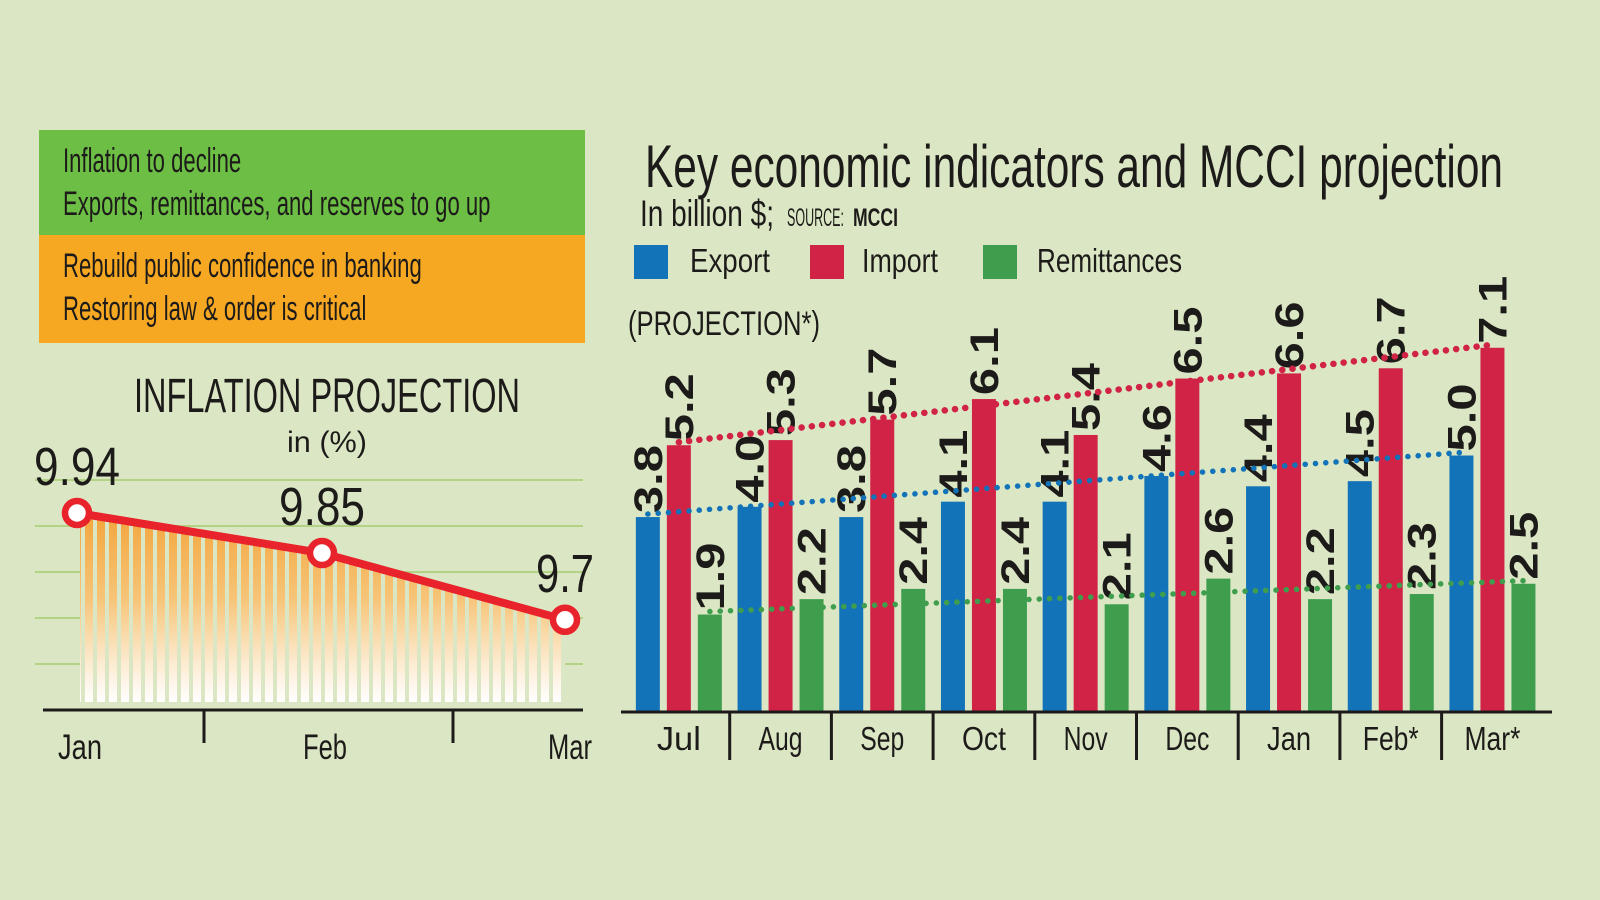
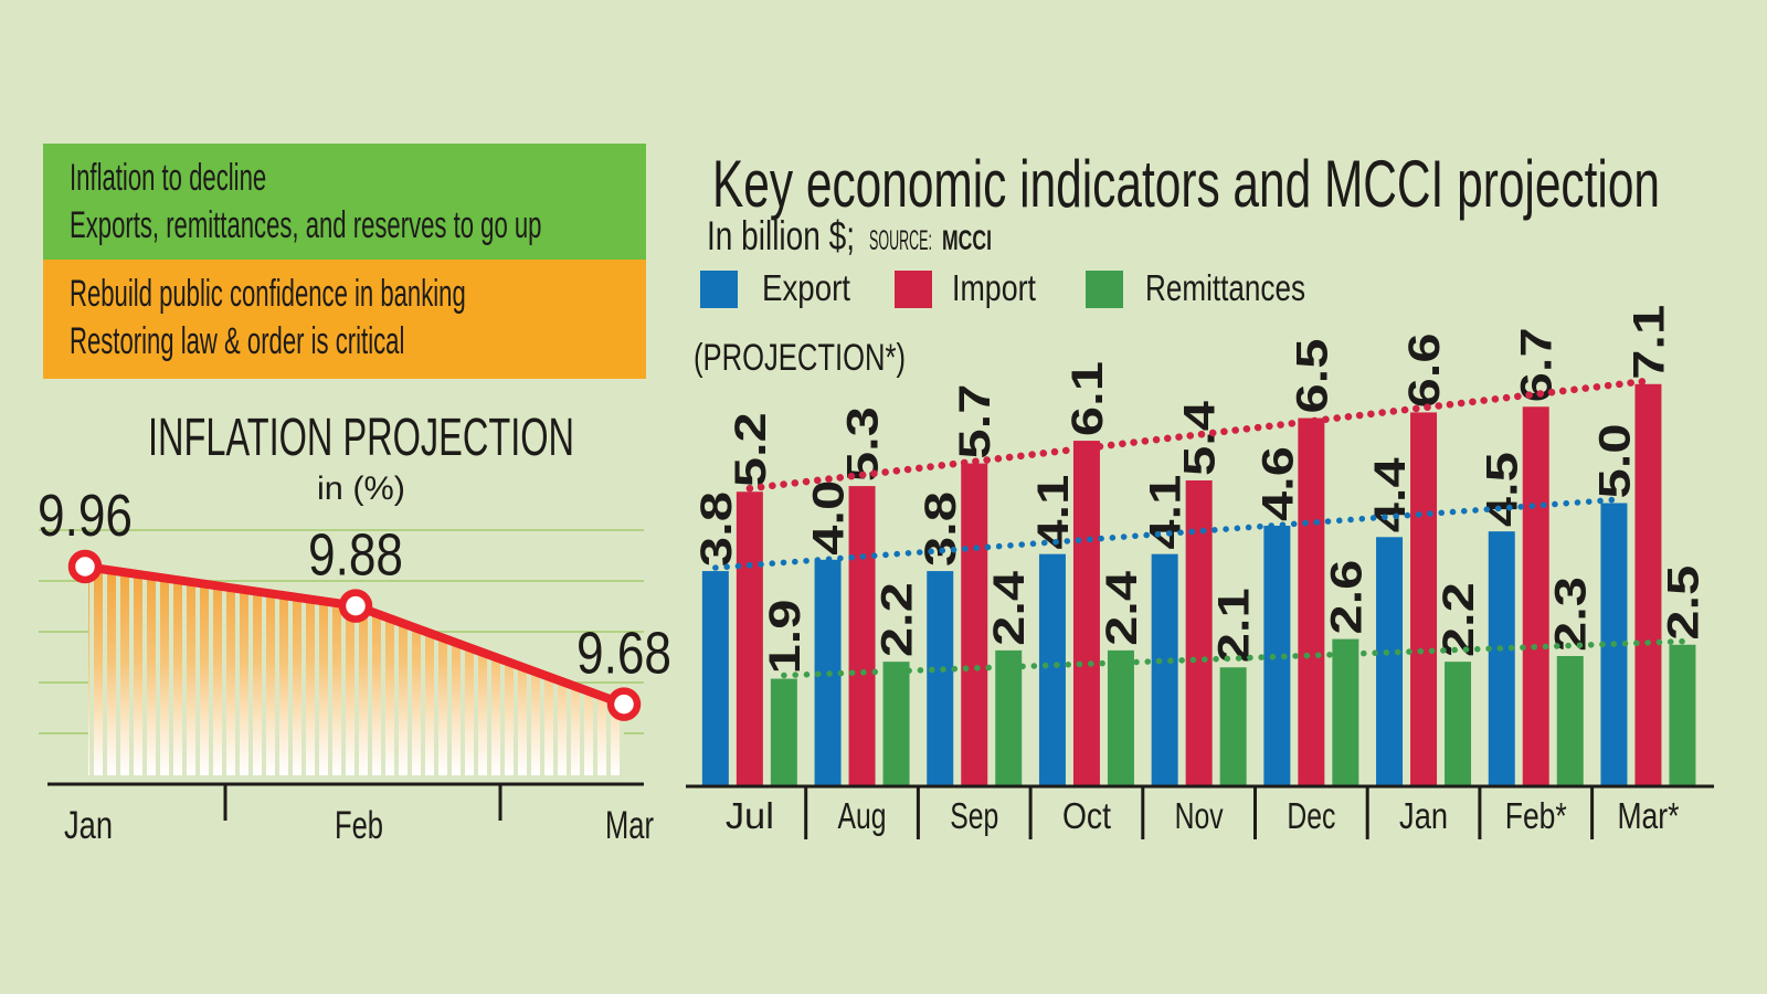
INFLATION PROJECTION/Jan: 9.94 -> 9.96
INFLATION PROJECTION/Feb: 9.85 -> 9.88
INFLATION PROJECTION/Mar: 9.7 -> 9.68
